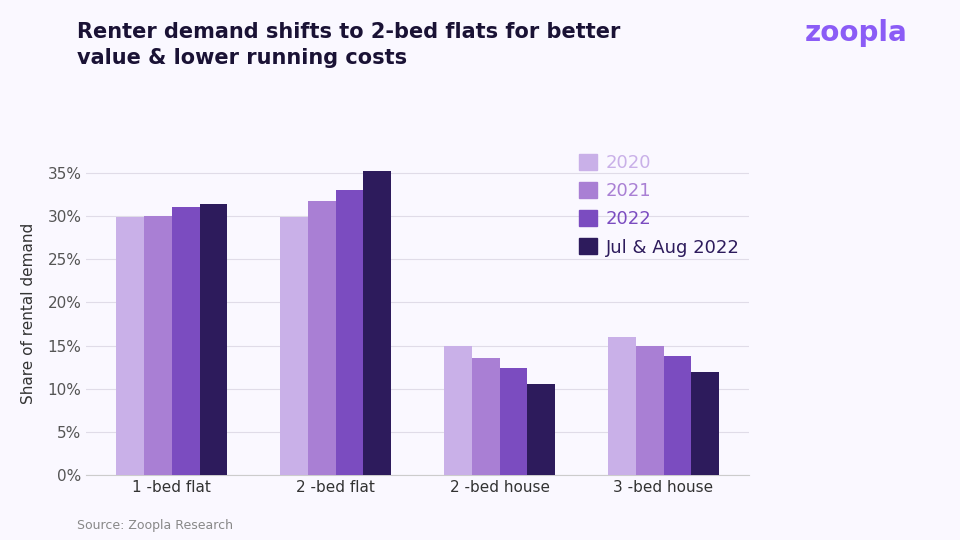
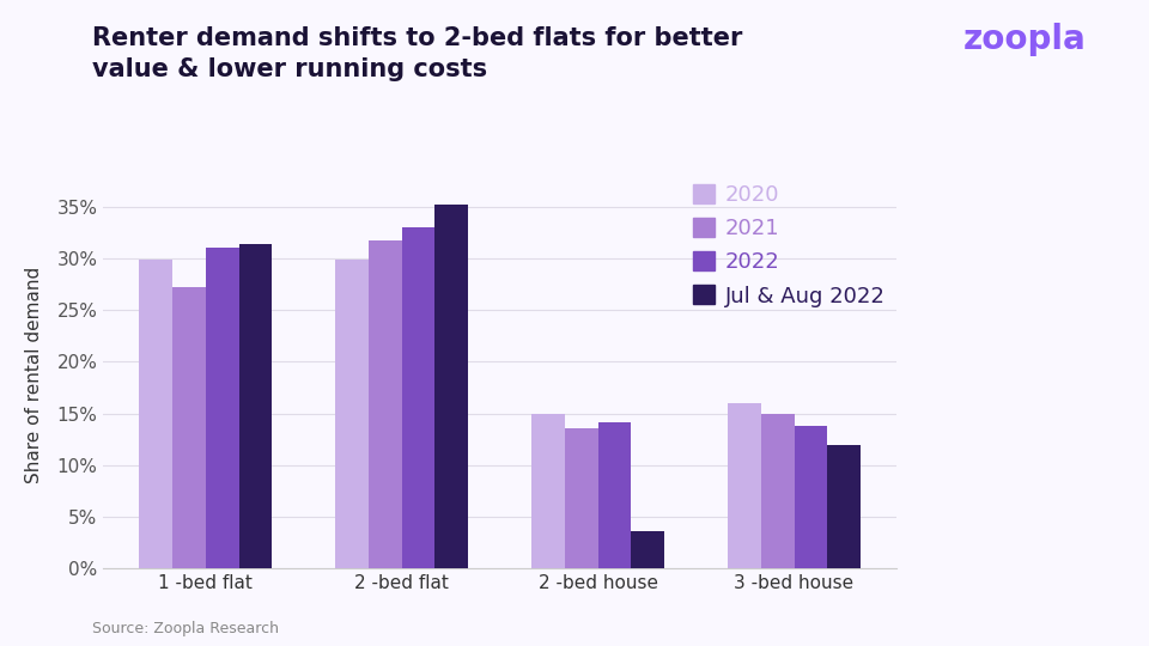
2021/1 -bed flat: 30.0% -> 27.2%
2022/2 -bed house: 12.4% -> 14.2%
Jul & Aug 2022/2 -bed house: 10.5% -> 3.6%
